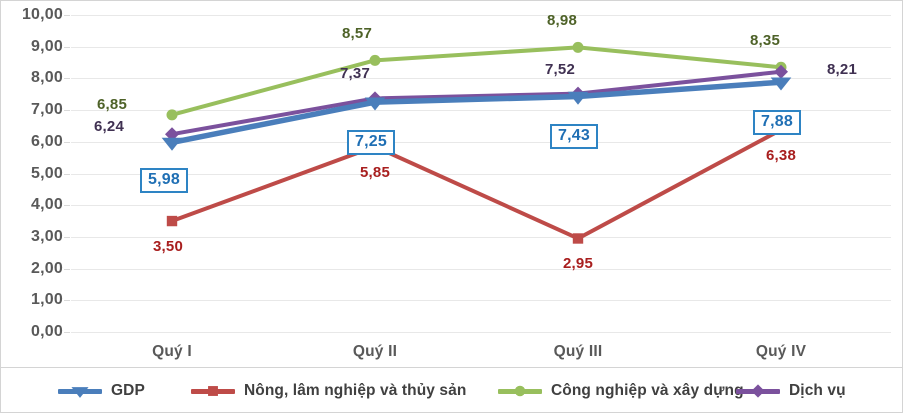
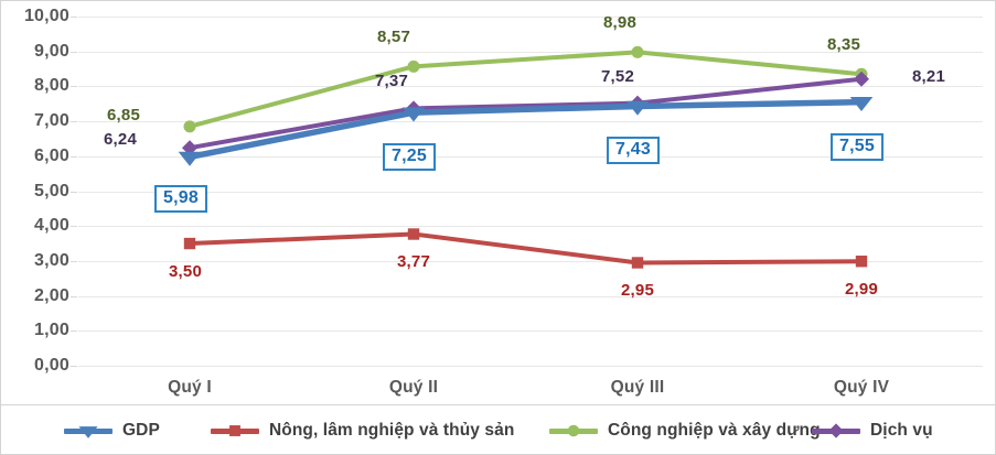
Nông, lâm nghiệp và thủy sản/Quý II: 5,85 -> 3,77
GDP/Quý IV: 7,88 -> 7,55
Nông, lâm nghiệp và thủy sản/Quý IV: 6,38 -> 2,99
